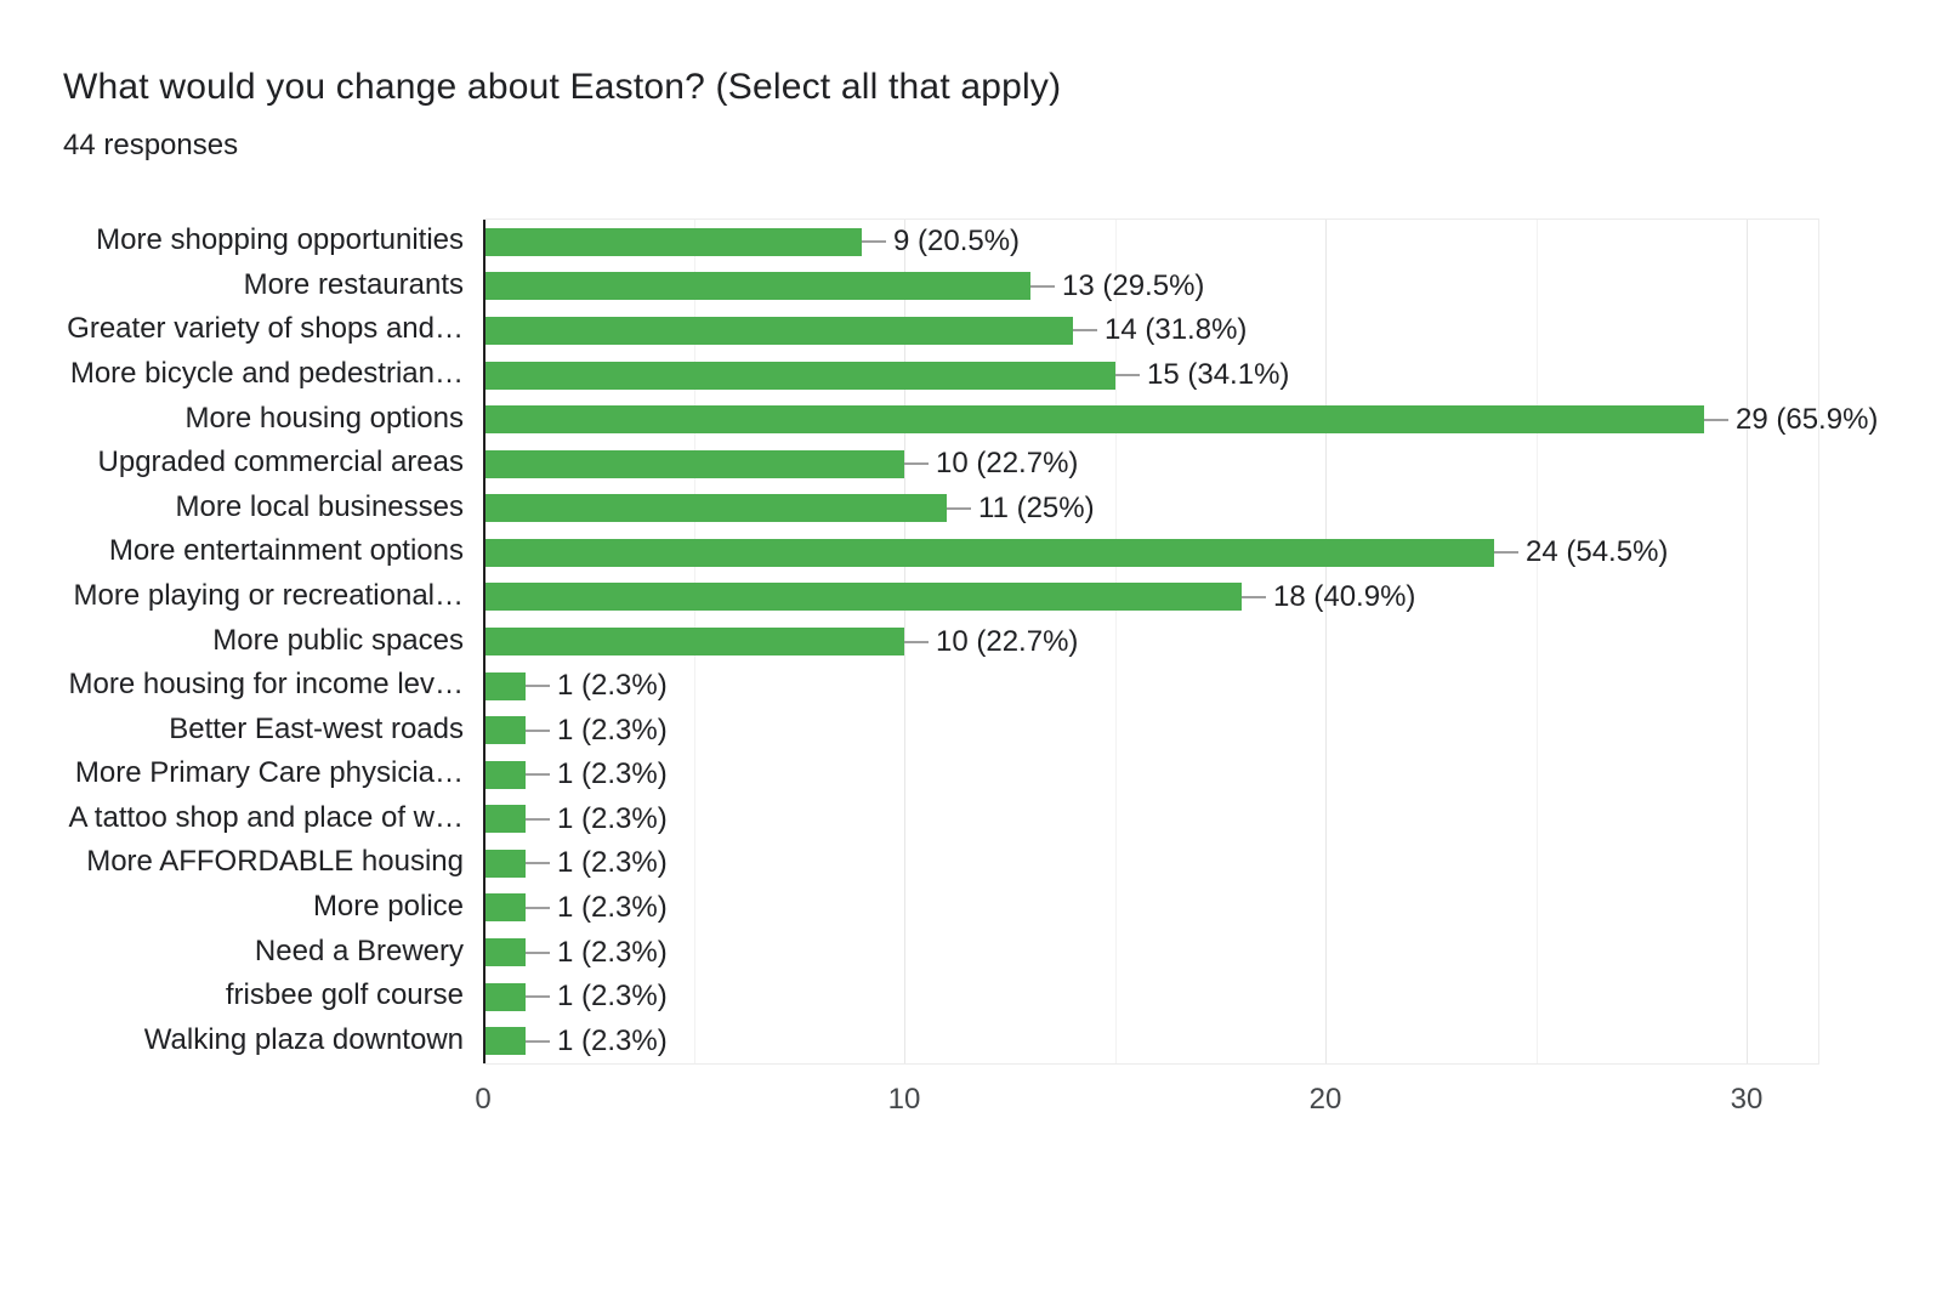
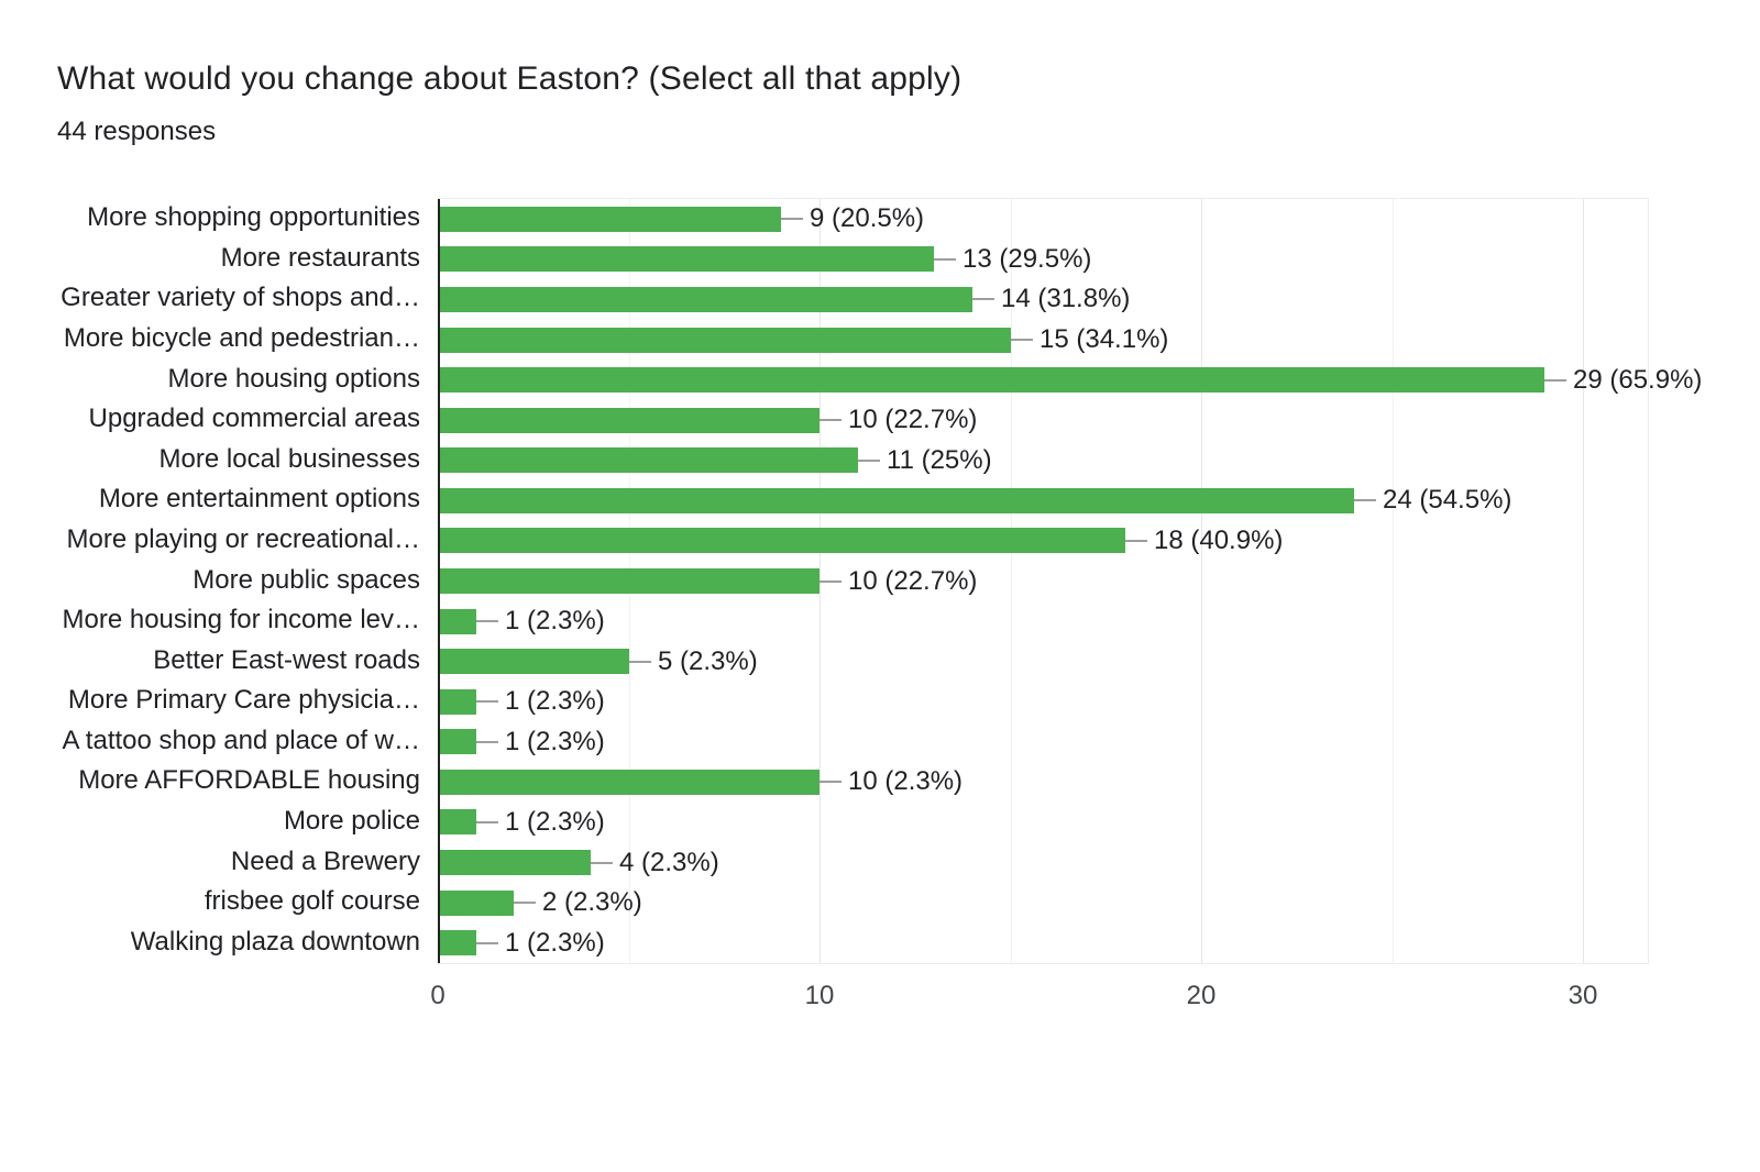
Better East-west roads: 1 -> 5
More AFFORDABLE housing: 1 -> 10
Need a Brewery: 1 -> 4
frisbee golf course: 1 -> 2
